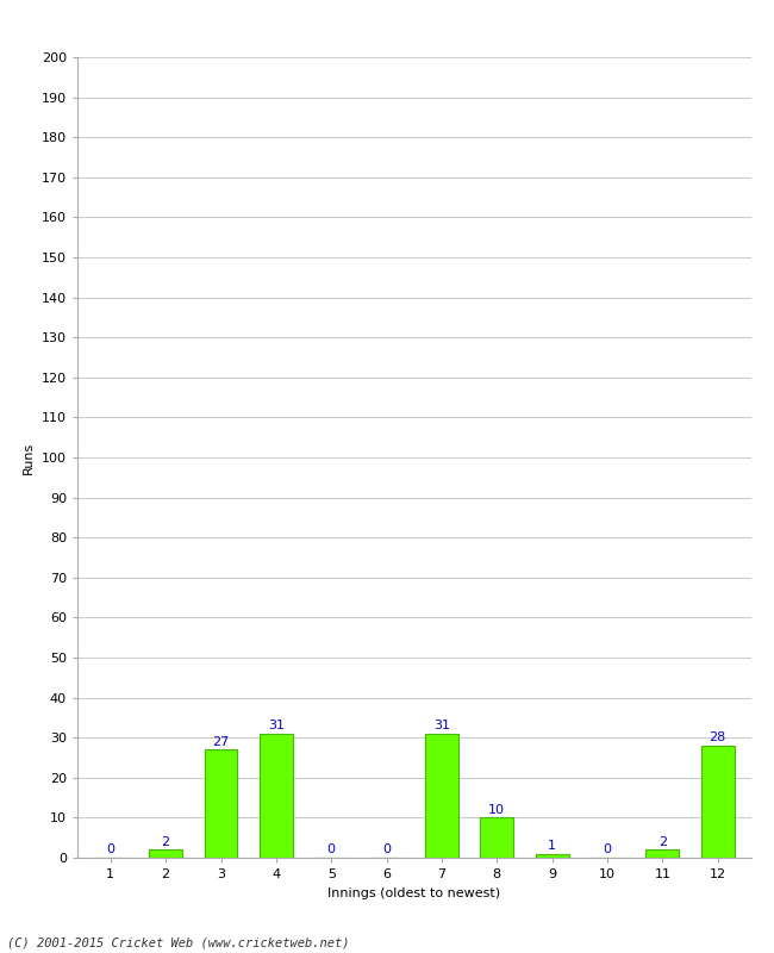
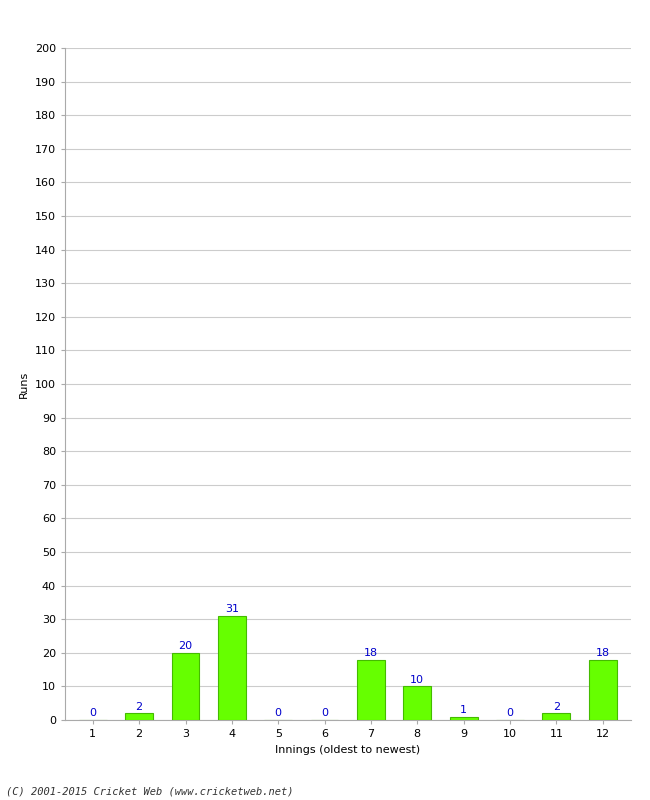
3: 27 -> 20
7: 31 -> 18
12: 28 -> 18
